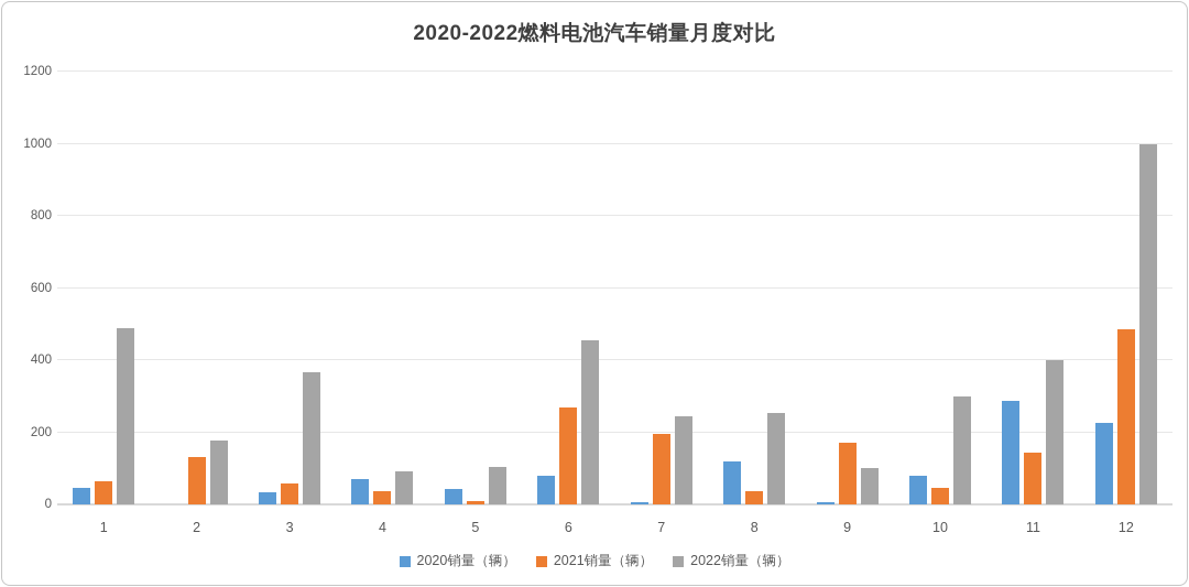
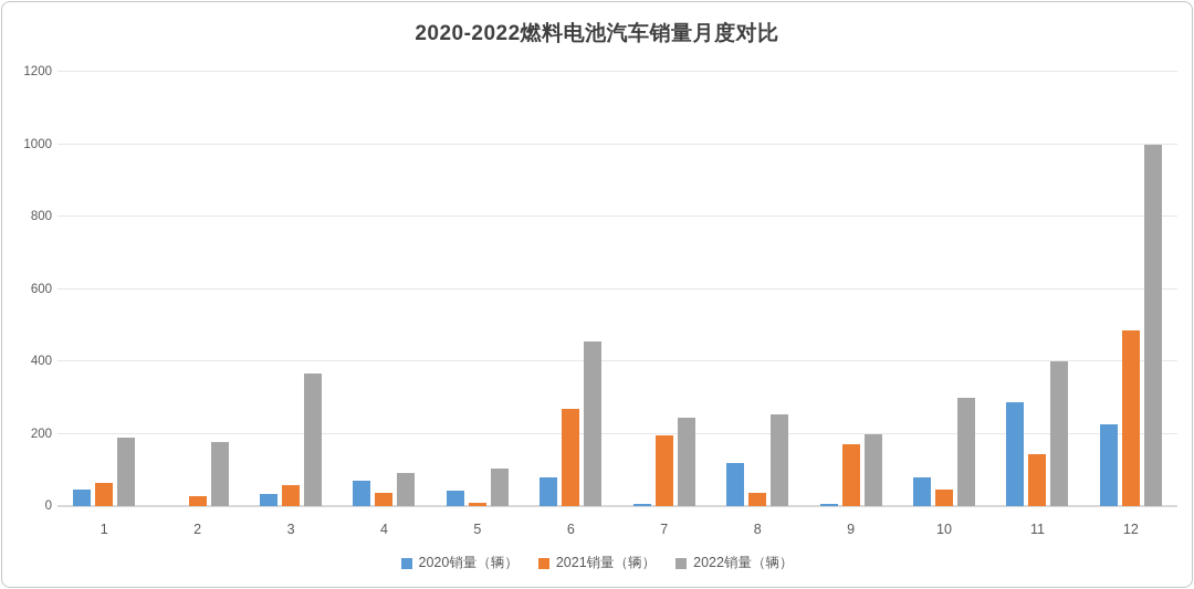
2022销量（辆）/1: 490 -> 190
2021销量（辆）/2: 130 -> 30
2022销量（辆）/9: 100 -> 200
